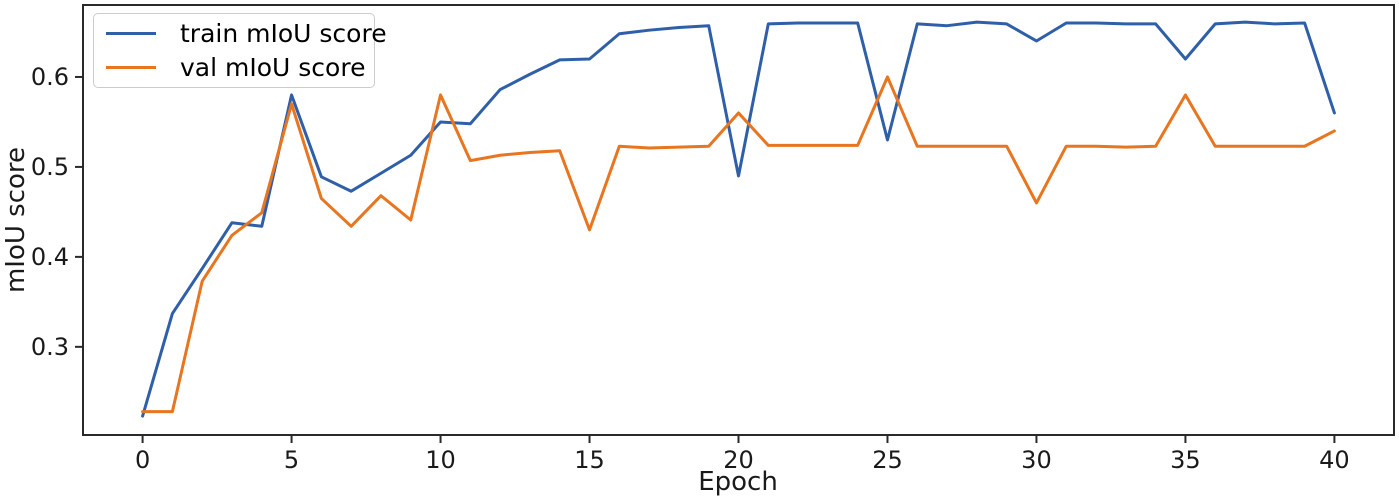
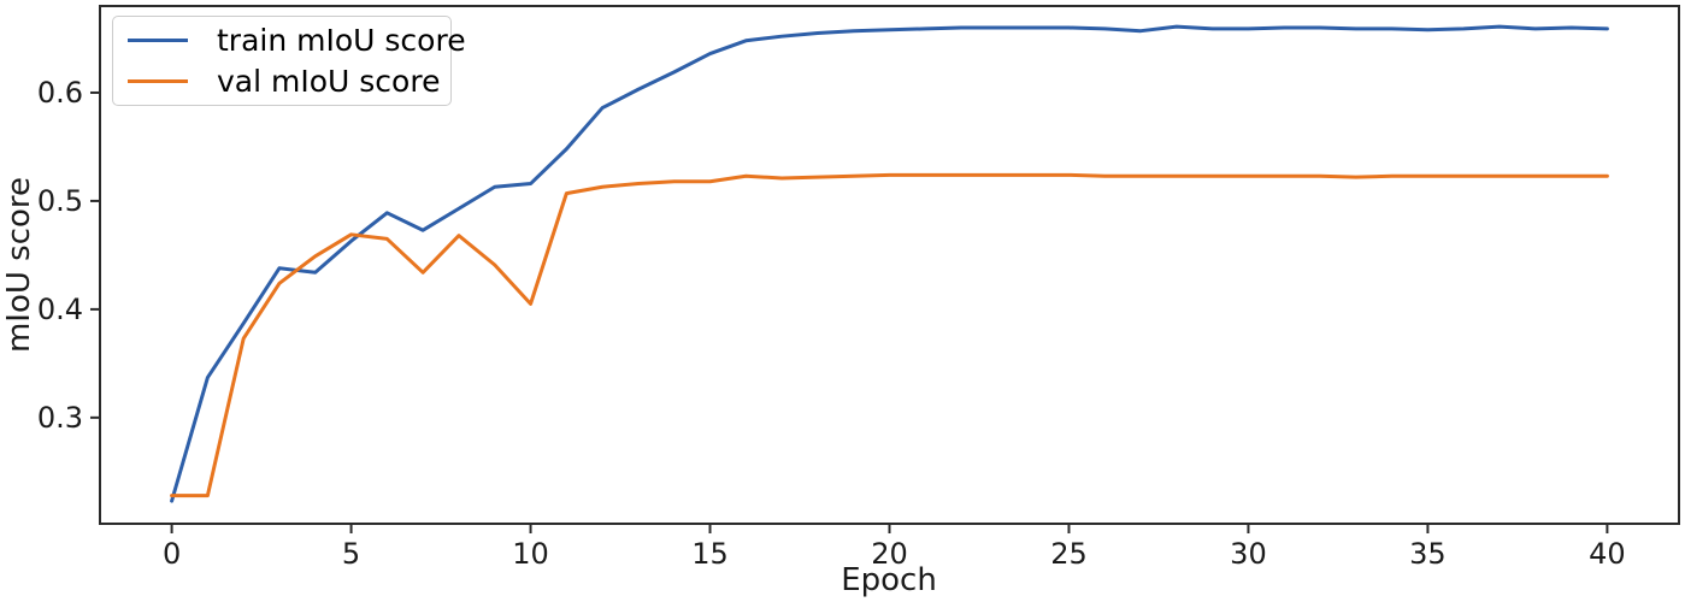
train mIoU score/5: 0.58 -> 0.46
val mIoU score/5: 0.57 -> 0.47
train mIoU score/10: 0.55 -> 0.52
val mIoU score/10: 0.58 -> 0.41
train mIoU score/15: 0.62 -> 0.64
val mIoU score/15: 0.43 -> 0.52
train mIoU score/20: 0.49 -> 0.66
val mIoU score/20: 0.56 -> 0.52
train mIoU score/25: 0.53 -> 0.66
val mIoU score/25: 0.60 -> 0.52
train mIoU score/30: 0.64 -> 0.66
val mIoU score/30: 0.46 -> 0.52
train mIoU score/35: 0.62 -> 0.66
val mIoU score/35: 0.58 -> 0.52
train mIoU score/40: 0.56 -> 0.66
val mIoU score/40: 0.54 -> 0.52
